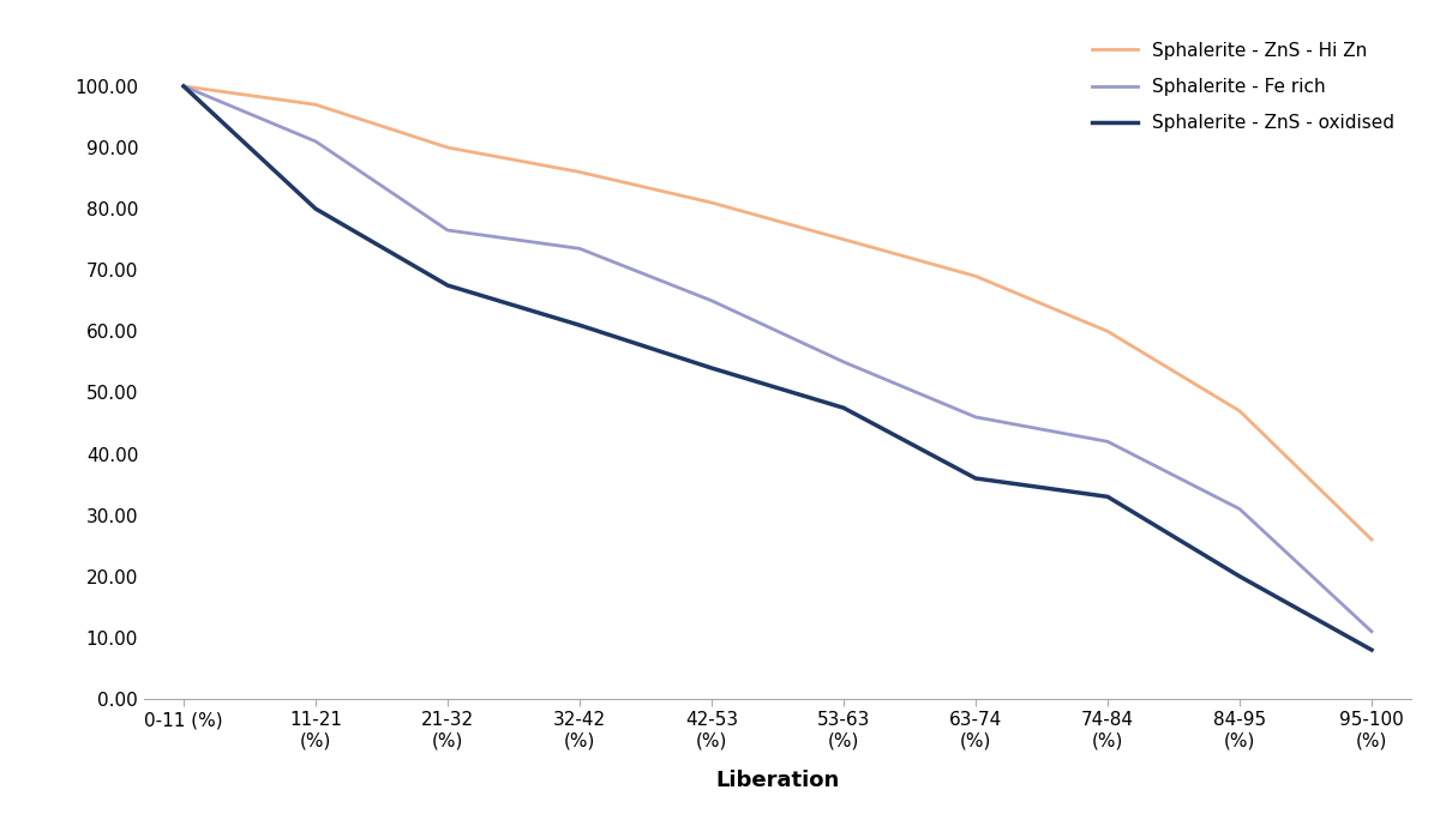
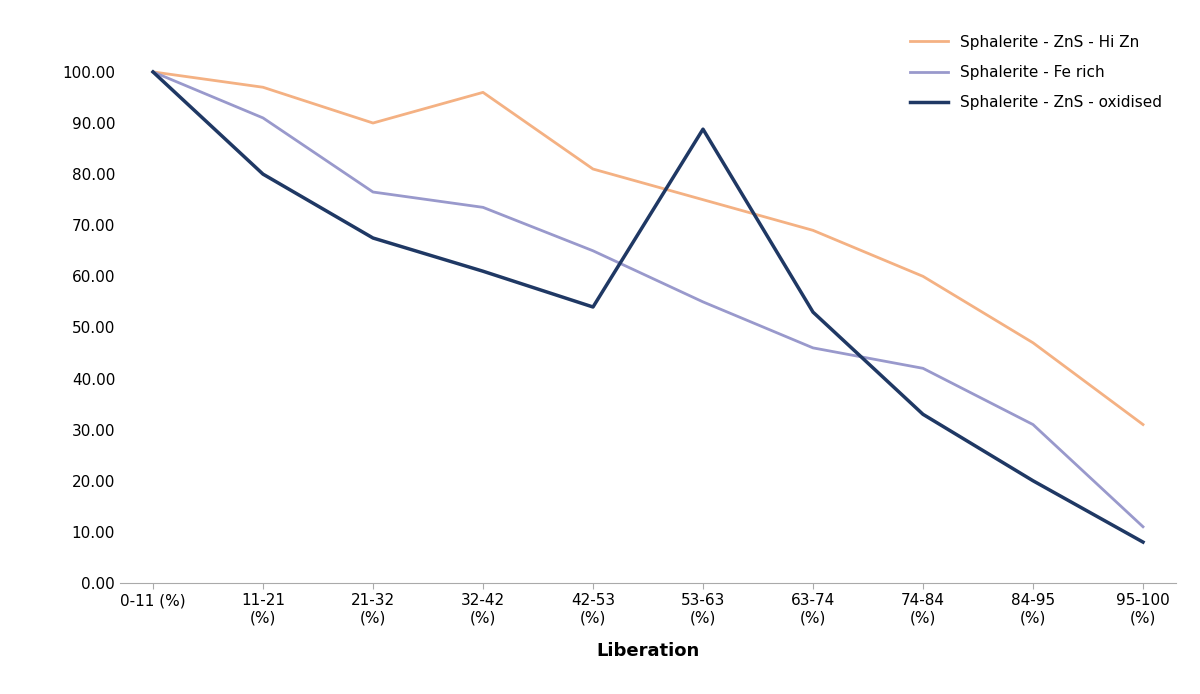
Sphalerite - ZnS - Hi Zn/32-42 (%): 86 -> 96
Sphalerite - ZnS - oxidised/53-63 (%): 47.5 -> 88.8
Sphalerite - ZnS - oxidised/63-74 (%): 36.0 -> 53.0
Sphalerite - ZnS - Hi Zn/95-100 (%): 26 -> 31
